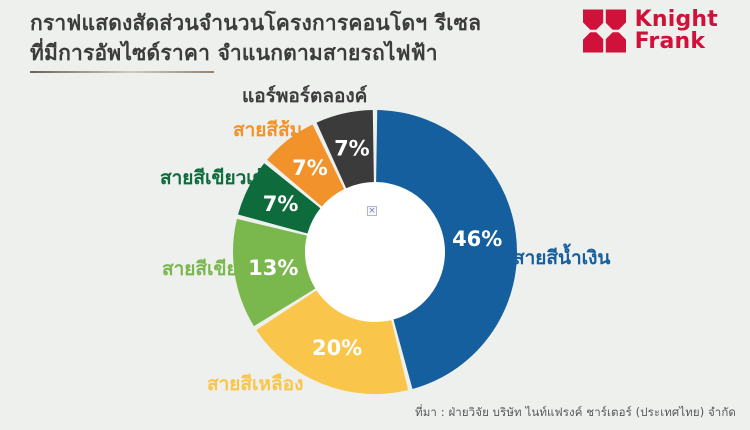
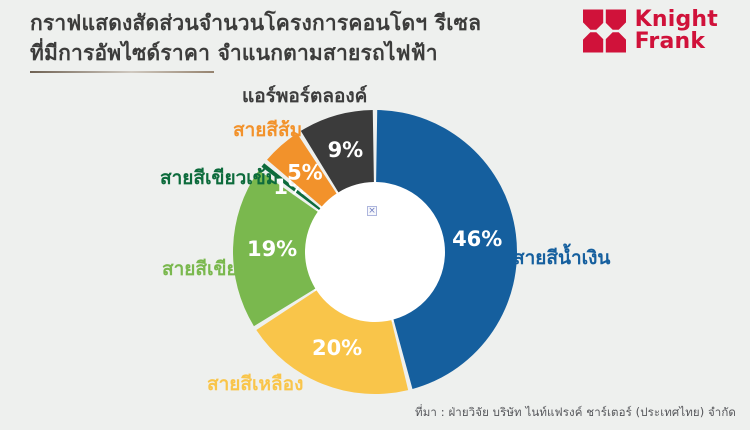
สายสีเขียว: 13% -> 19%
สายสีเขียวเข้ม: 7% -> 1%
สายสีส้ม: 7% -> 5%
แอร์พอร์ตลองค์: 7% -> 9%
